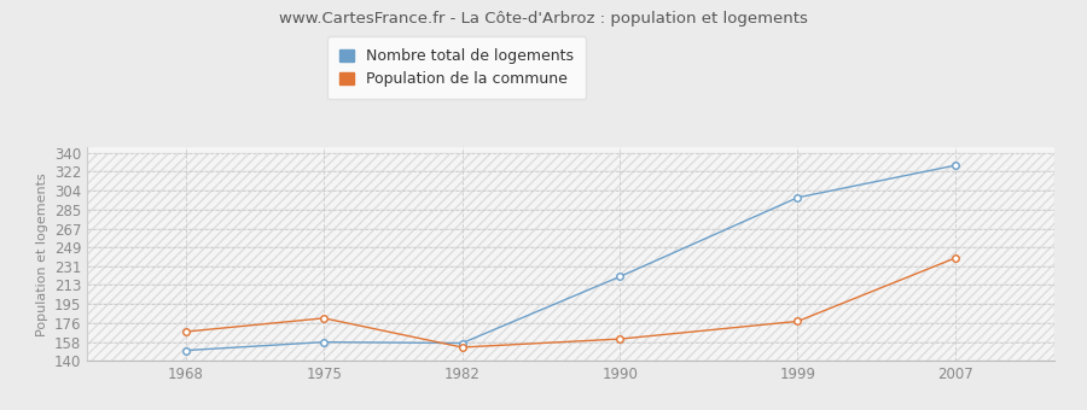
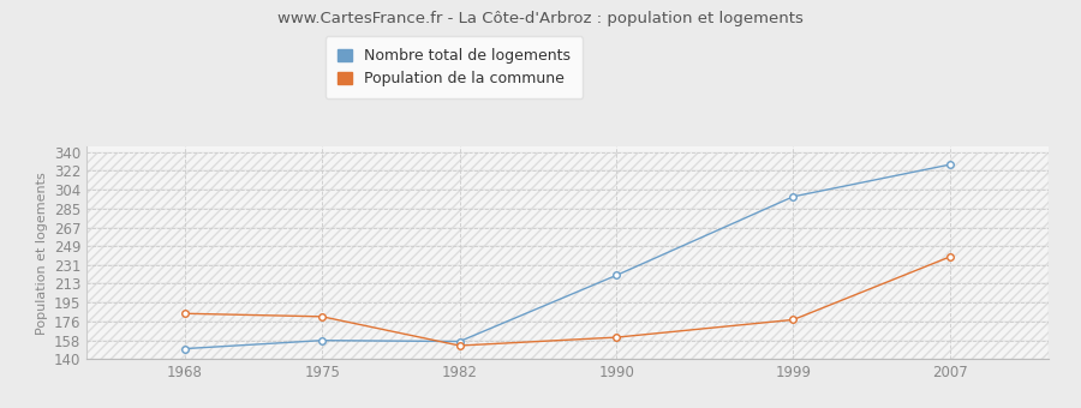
Population de la commune/1968: 168 -> 184
